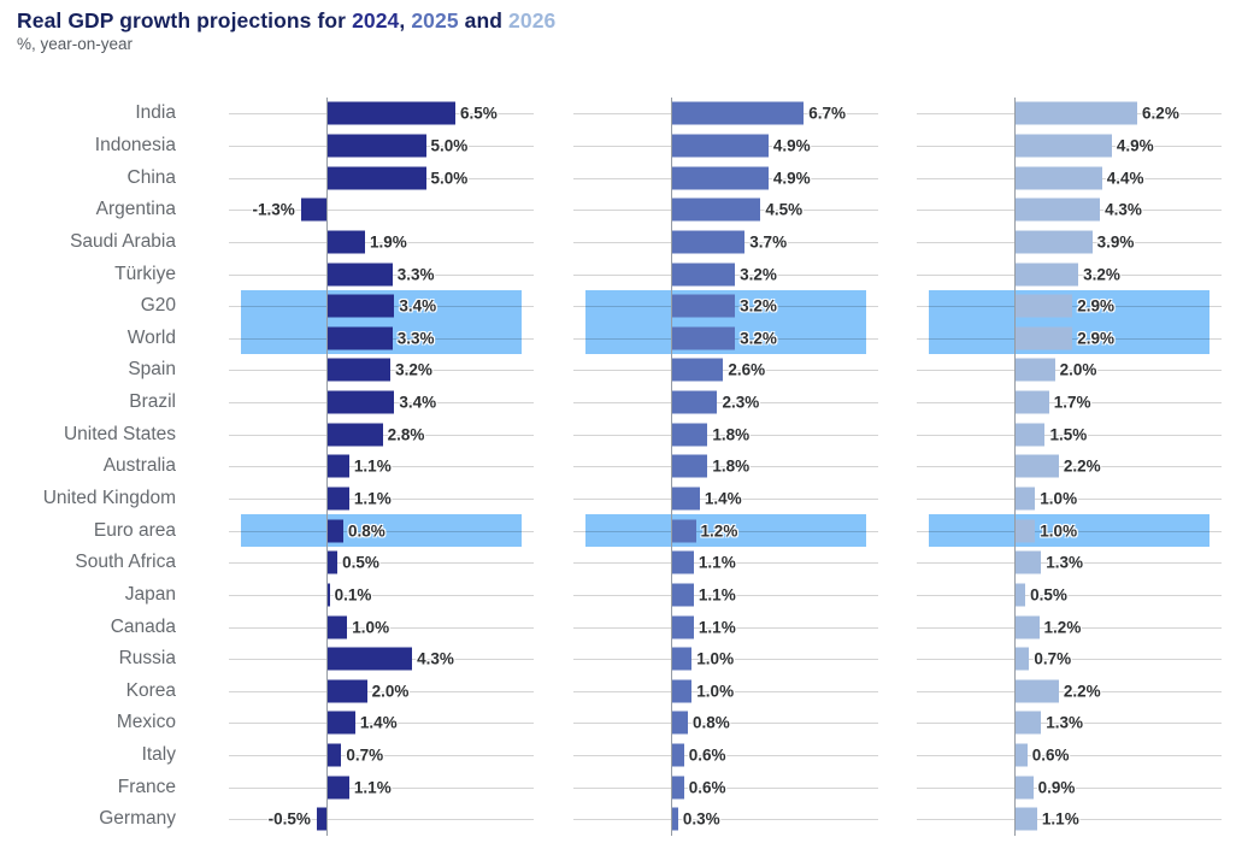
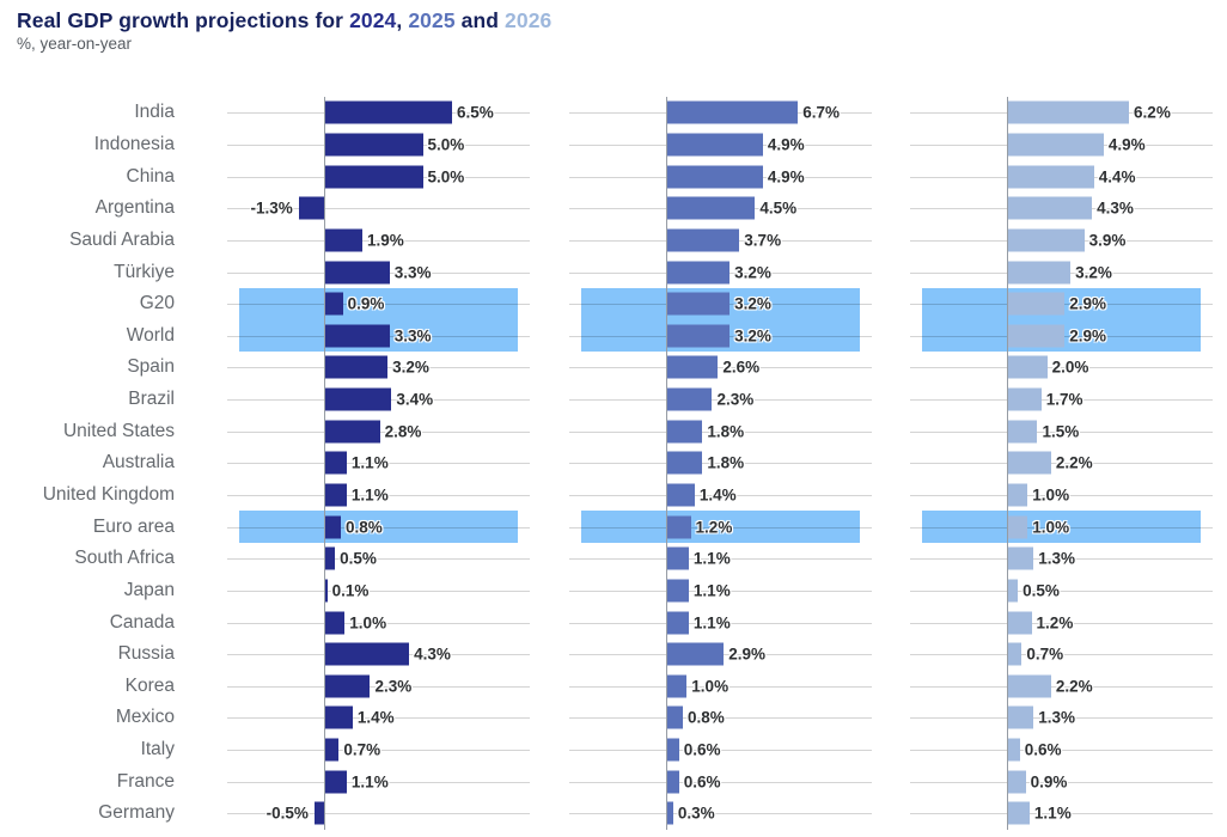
2024/G20: 3.4% -> 0.9%
2025/Russia: 1.0% -> 2.9%
2024/Korea: 2.0% -> 2.3%
